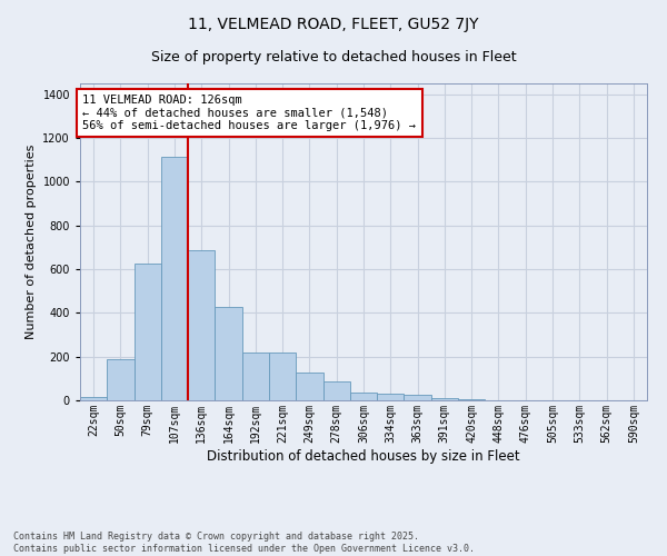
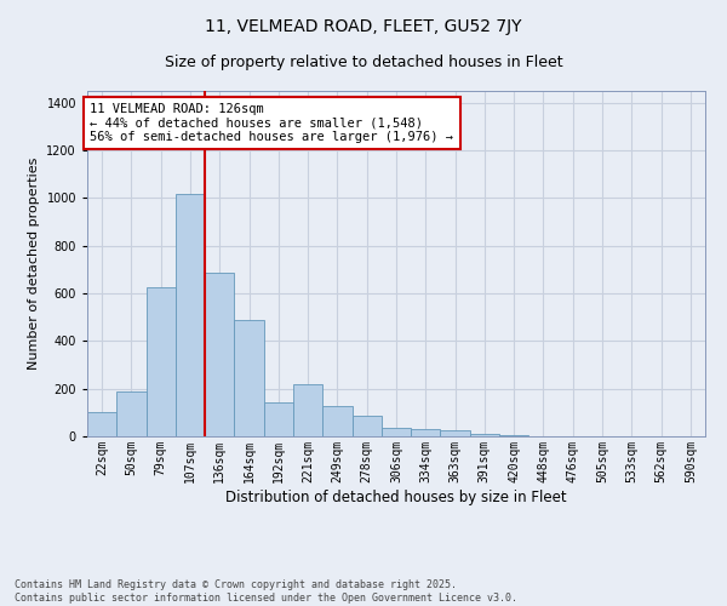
22sqm: 20 -> 100
107sqm: 1120 -> 1020
164sqm: 420 -> 490
192sqm: 220 -> 140
